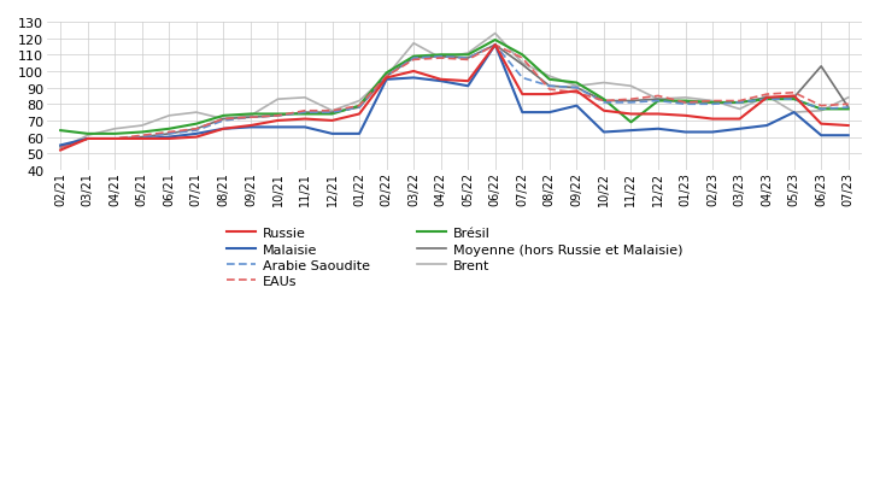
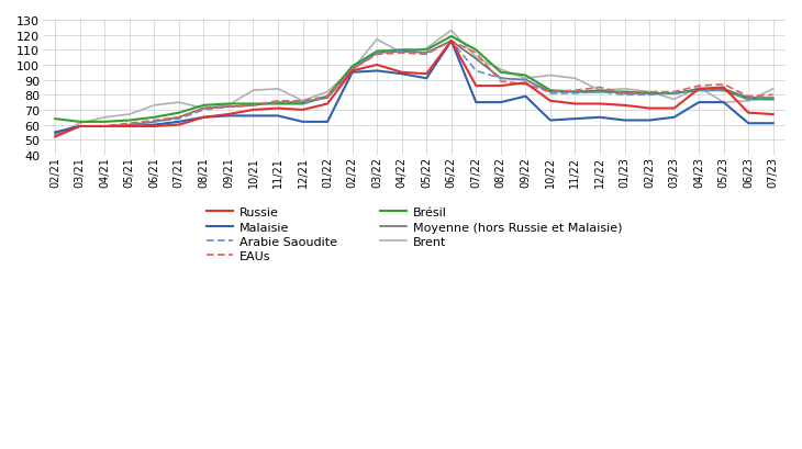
Brésil/11/22: 69 -> 82
Malaisie/04/23: 67 -> 75
Moyenne (hors Russie et Malaisie)/06/23: 103 -> 78
